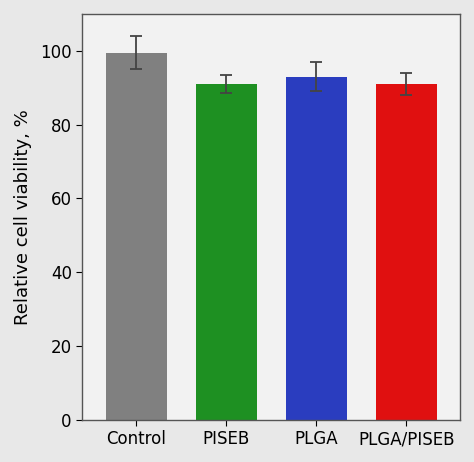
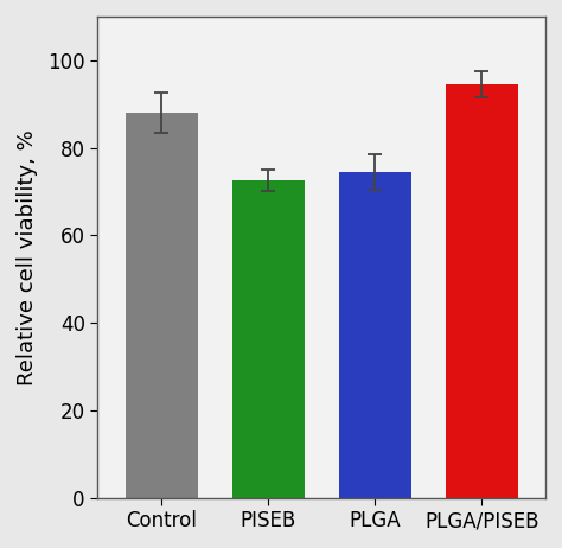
Control: 99.5 -> 88.0
PISEB: 91.0 -> 72.5
PLGA: 93.0 -> 74.5
PLGA/PISEB: 91.0 -> 94.5
